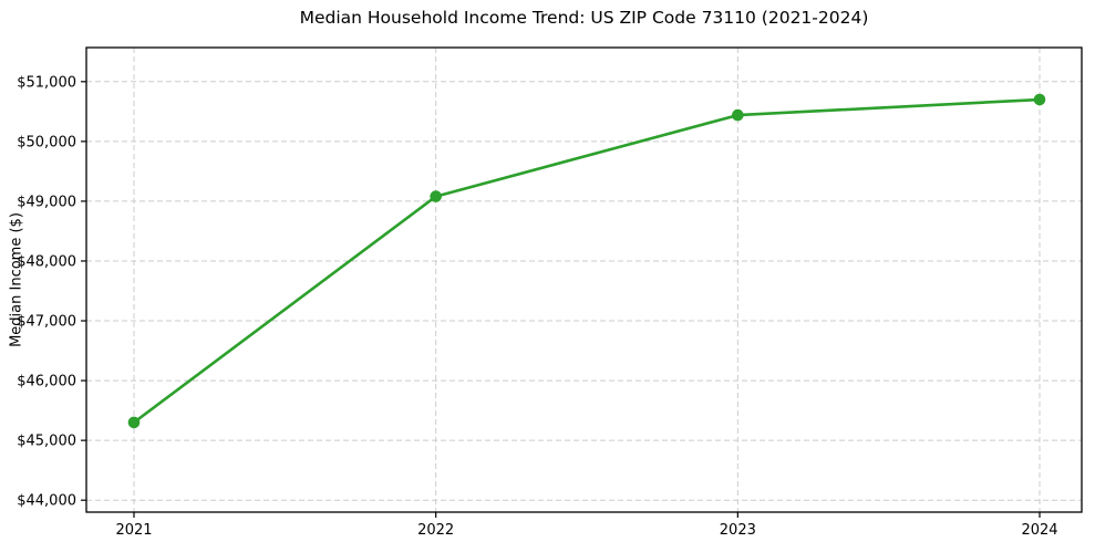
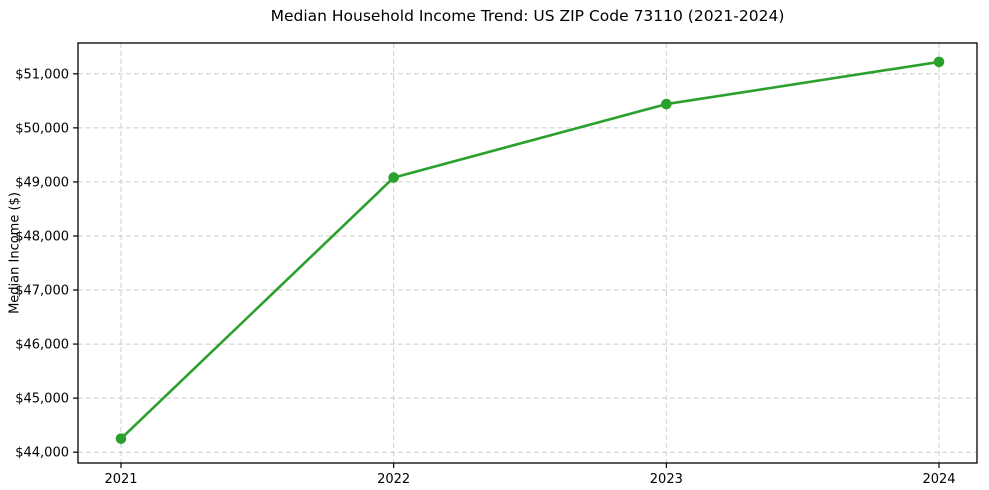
2021: $45300 -> $44200
2024: $50700 -> $51200
